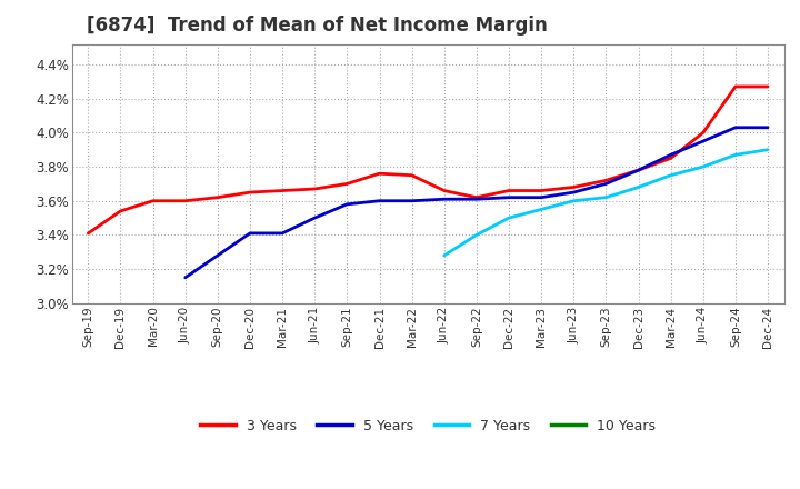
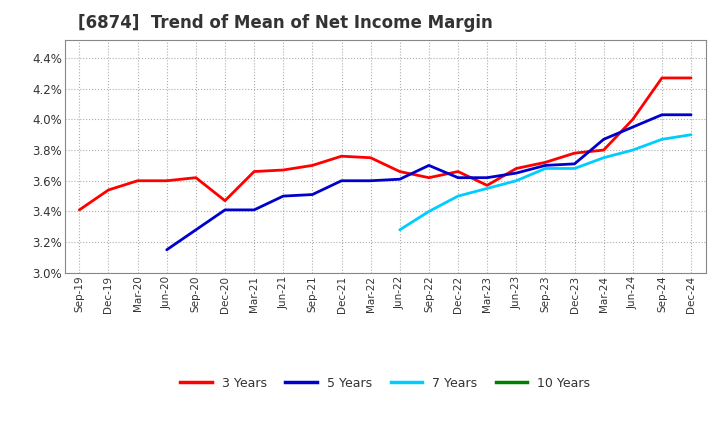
3 Years/Dec-20: 3.65% -> 3.47%
5 Years/Sep-21: 3.58% -> 3.51%
5 Years/Sep-22: 3.61% -> 3.70%
3 Years/Mar-23: 3.66% -> 3.57%
7 Years/Sep-23: 3.62% -> 3.68%
5 Years/Dec-23: 3.78% -> 3.71%
3 Years/Mar-24: 3.85% -> 3.80%
